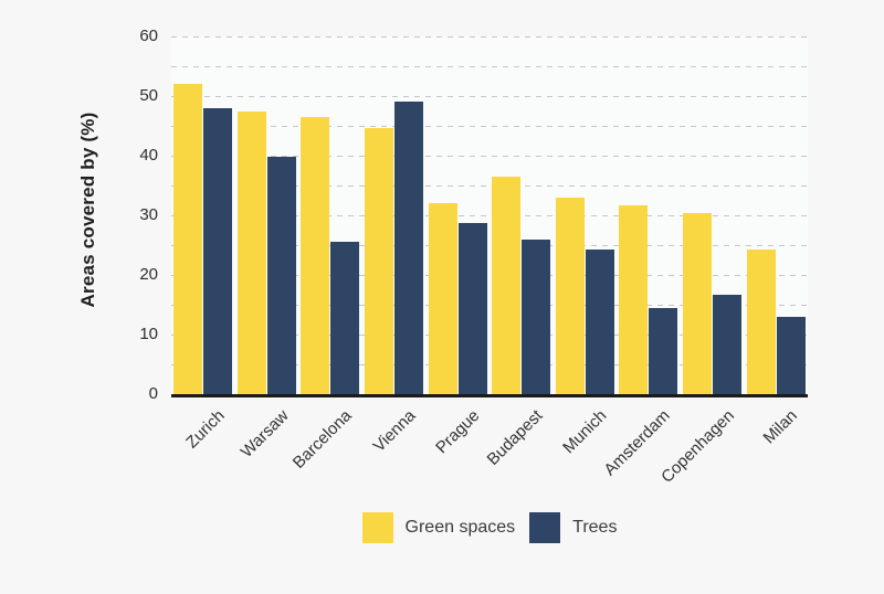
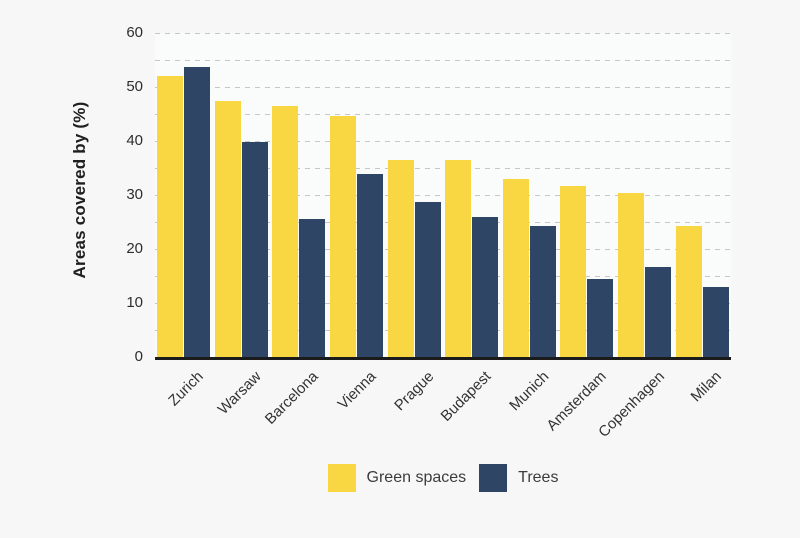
Trees/Zurich: 48 -> 54
Trees/Vienna: 49 -> 34
Green spaces/Prague: 32 -> 36
